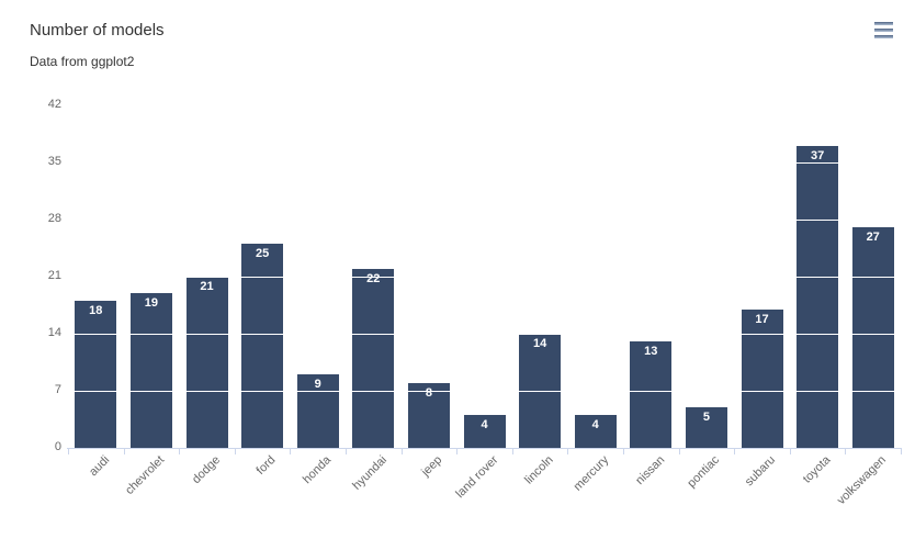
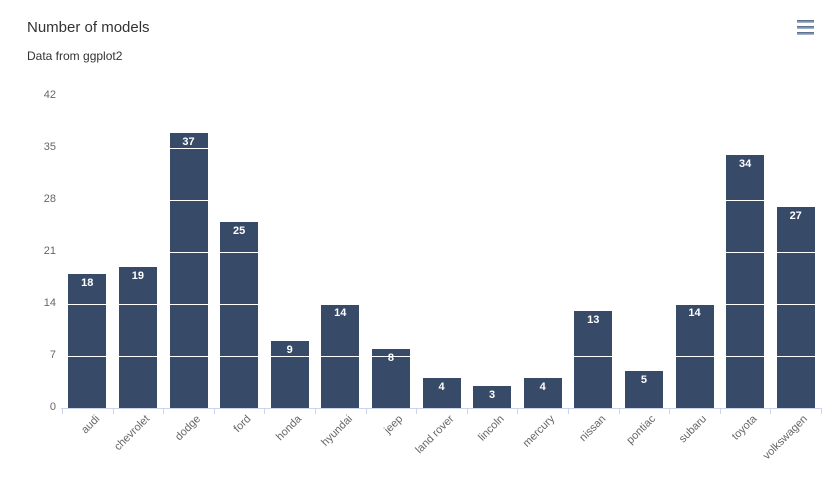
dodge: 21 -> 37
hyundai: 22 -> 14
lincoln: 14 -> 3
subaru: 17 -> 14
toyota: 37 -> 34
